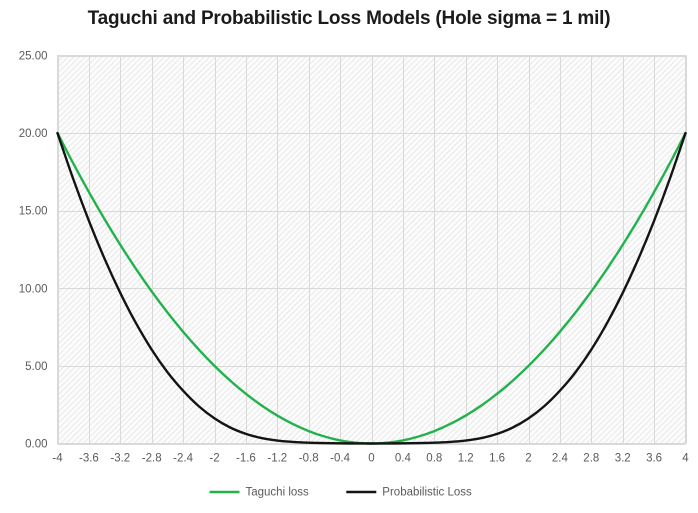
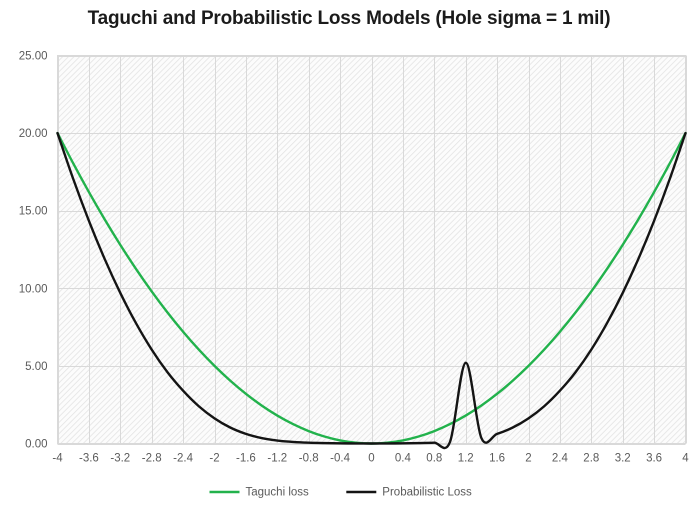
Probabilistic Loss/1.2: 0.2 -> 5.2
